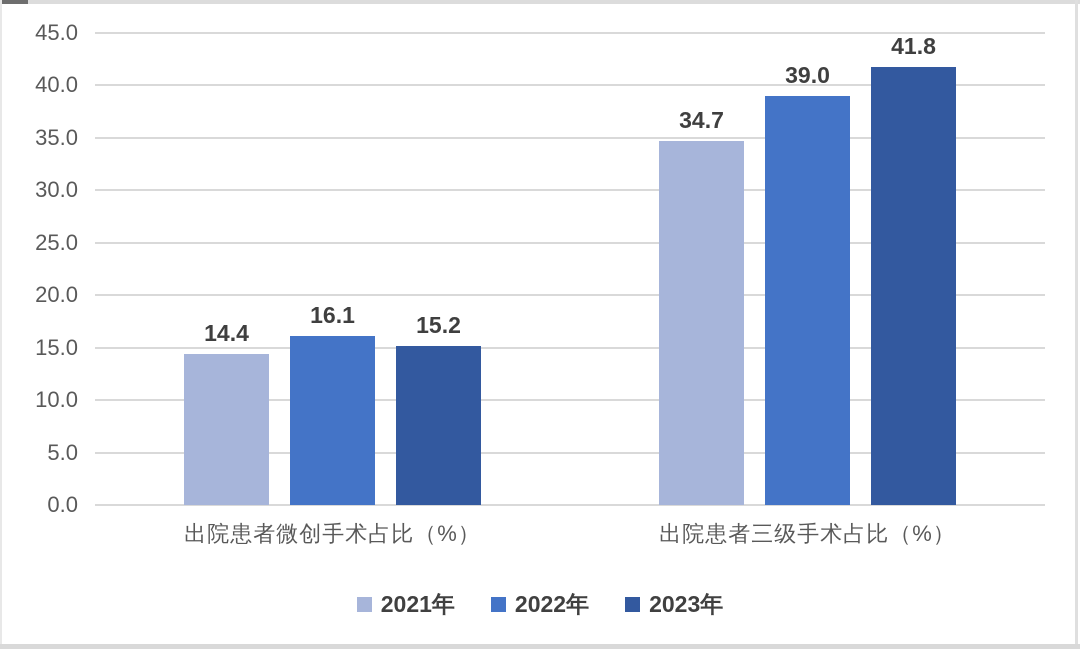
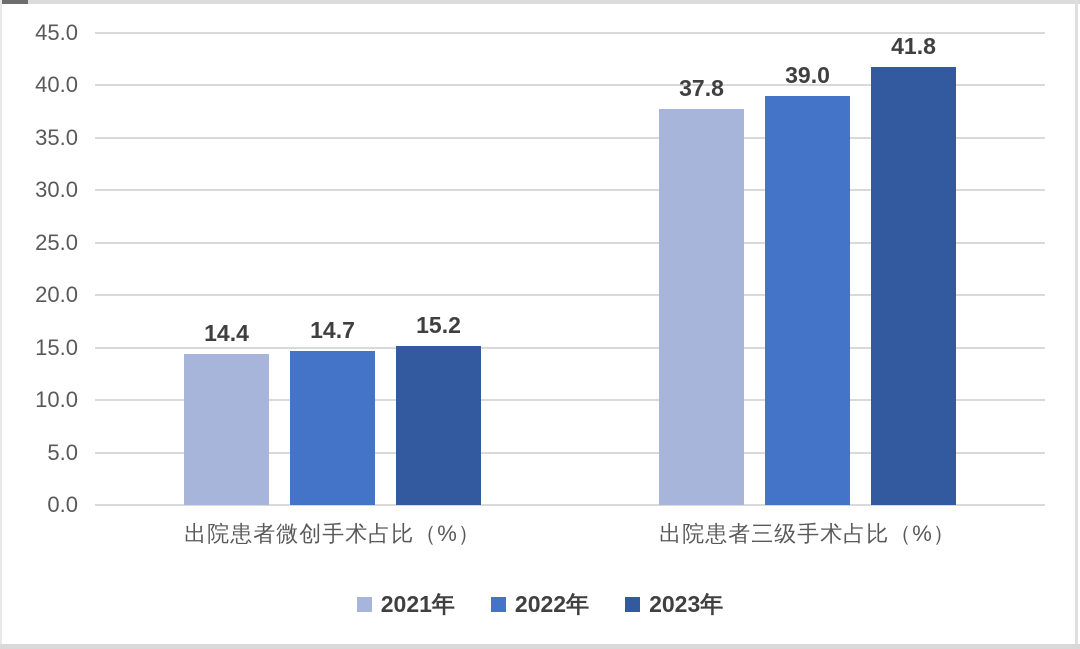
2022年/出院患者微创手术占比（%）: 16.1 -> 14.7
2021年/出院患者三级手术占比（%）: 34.7 -> 37.8
